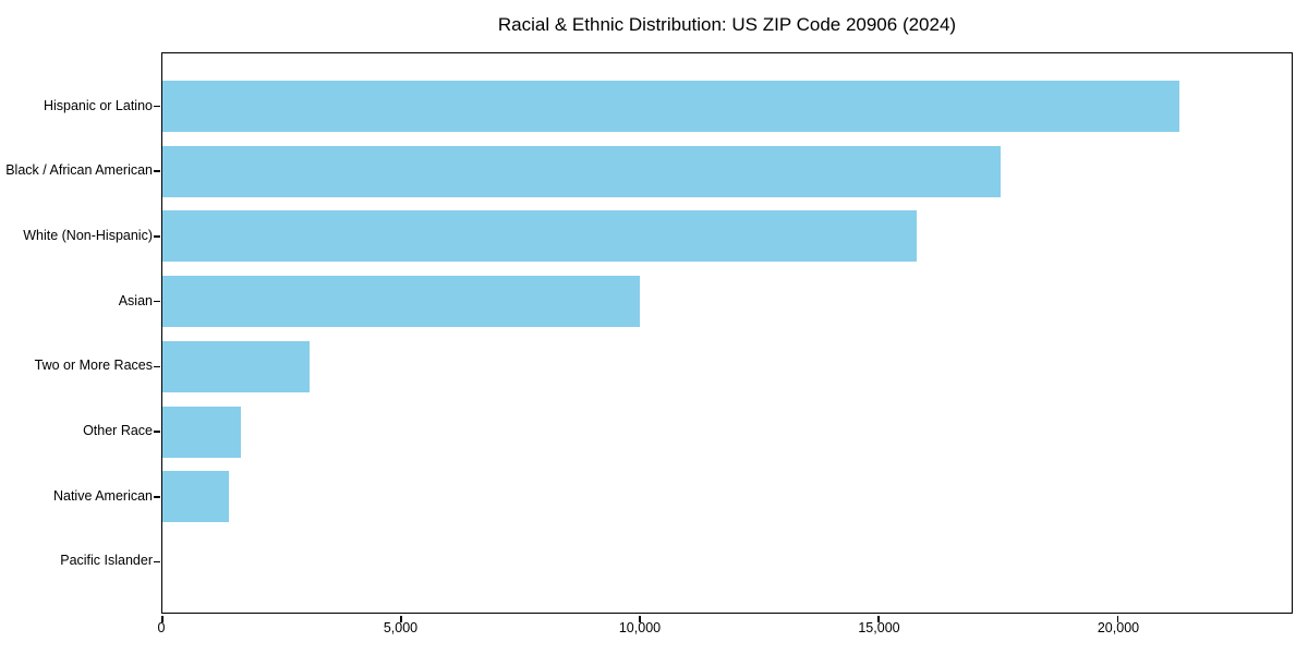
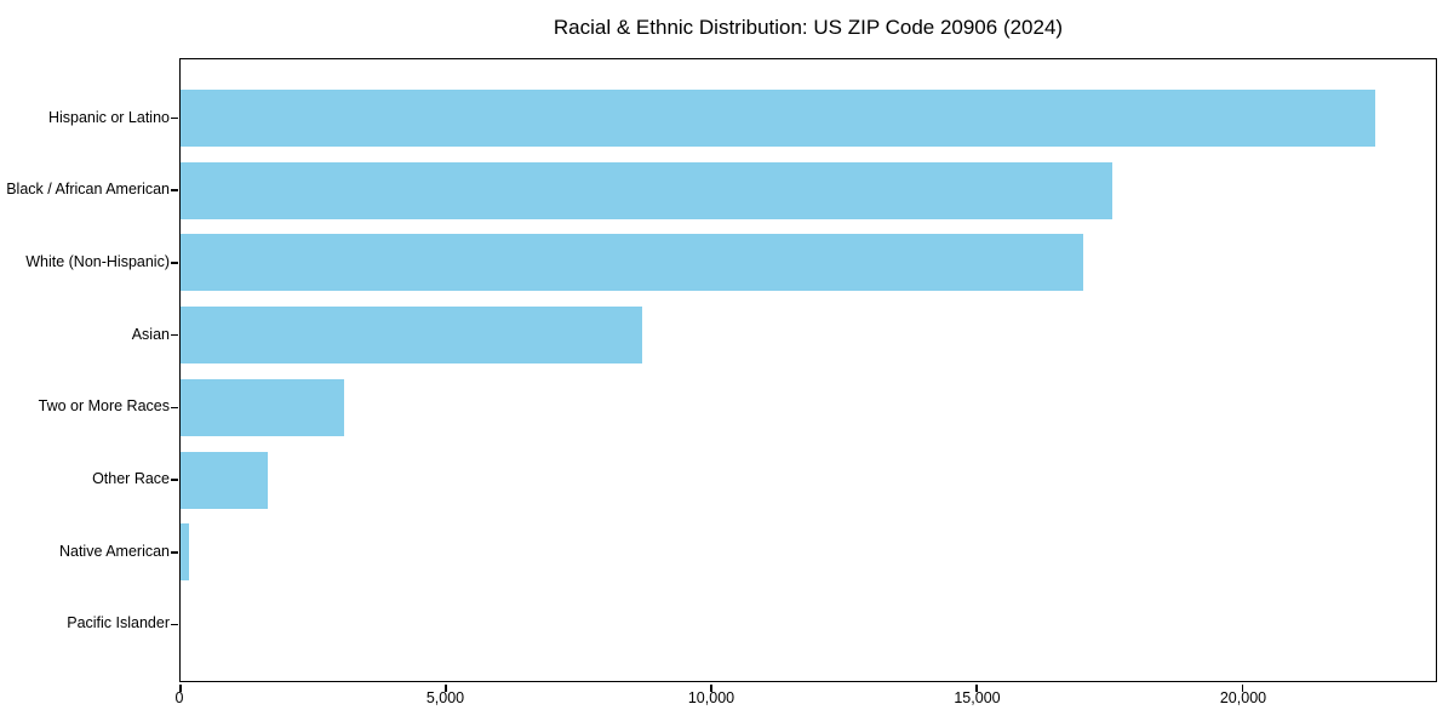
Hispanic or Latino: 21300 -> 22500
White (Non-Hispanic): 15800 -> 17000
Asian: 10000 -> 8700
Native American: 1400 -> 200
